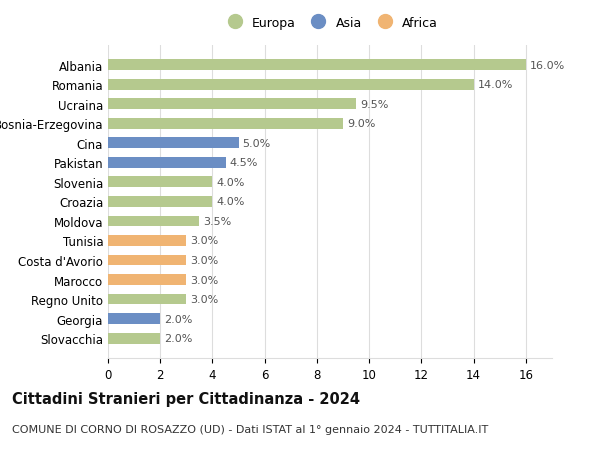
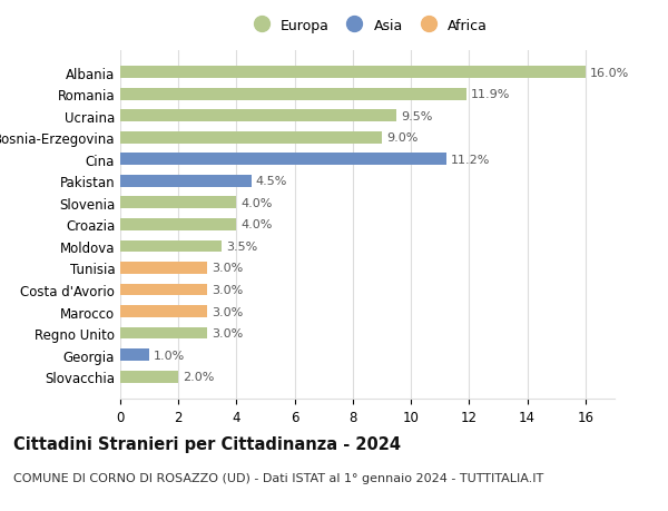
Romania: 14.0% -> 11.9%
Cina: 5.0% -> 11.2%
Georgia: 2.0% -> 1.0%
